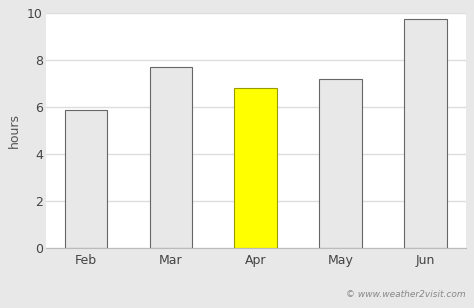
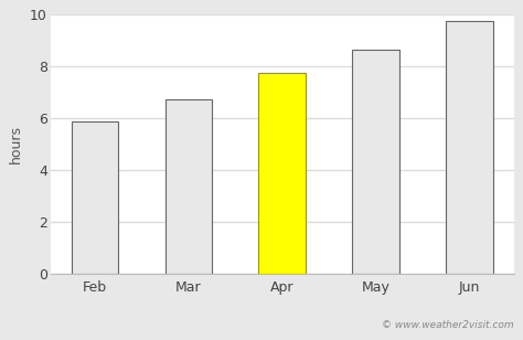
Mar: 7.70 -> 6.75
Apr: 6.80 -> 7.75
May: 7.20 -> 8.65
